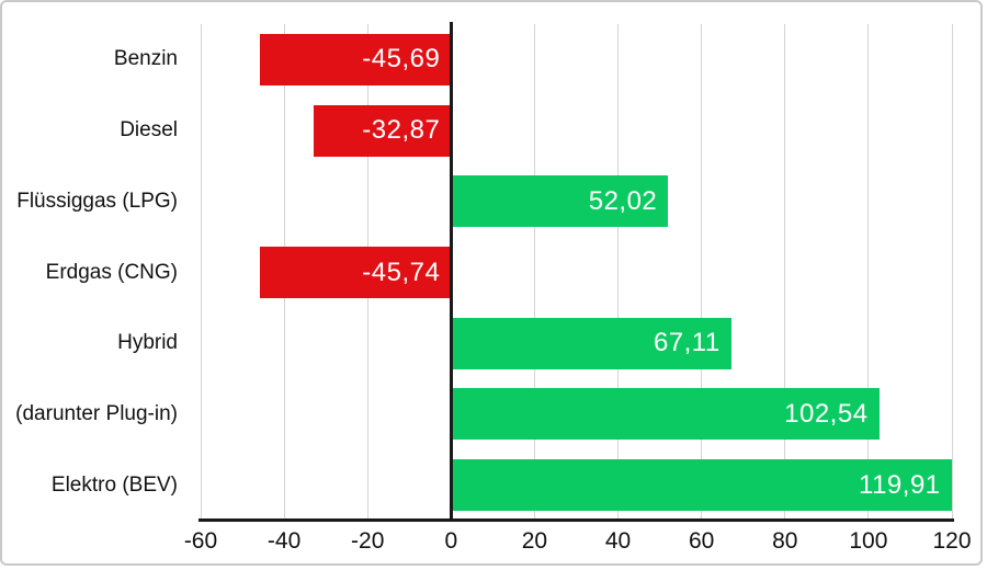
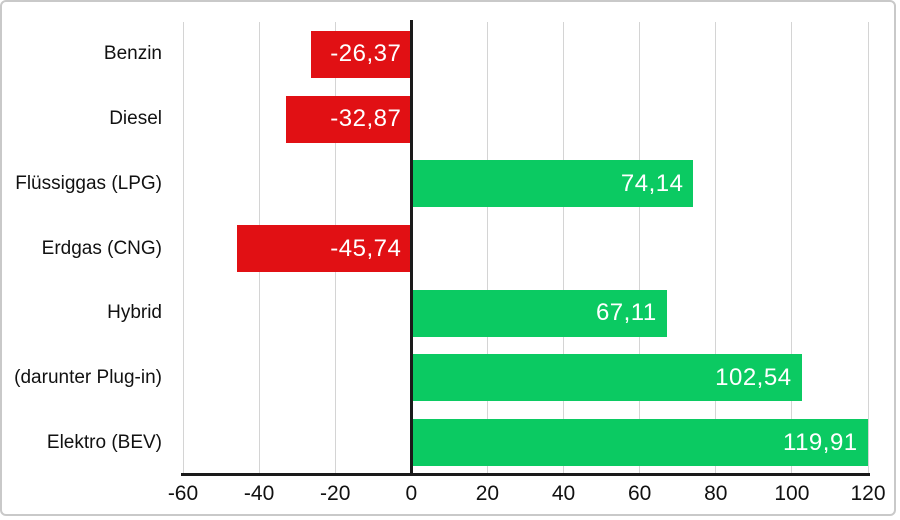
Benzin: -45,69 -> -26,37
Flüssiggas (LPG): 52,02 -> 74,14
